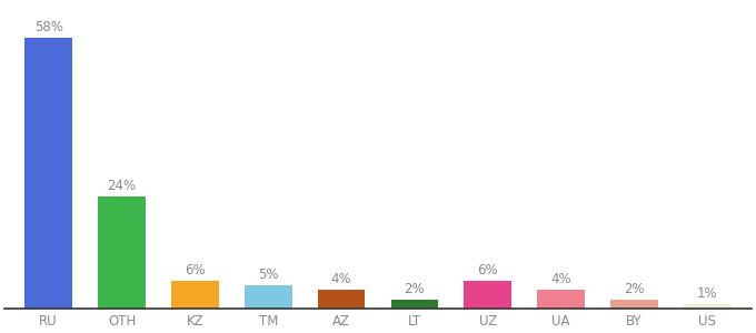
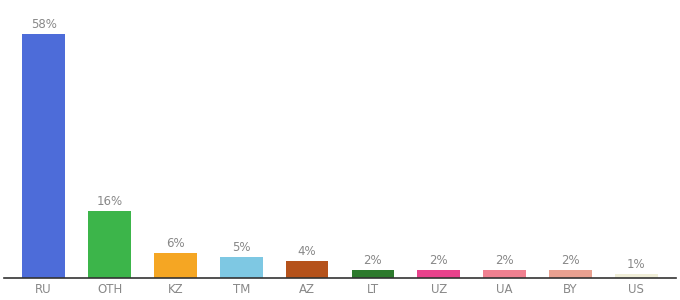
OTH: 24% -> 16%
UZ: 6% -> 2%
UA: 4% -> 2%
